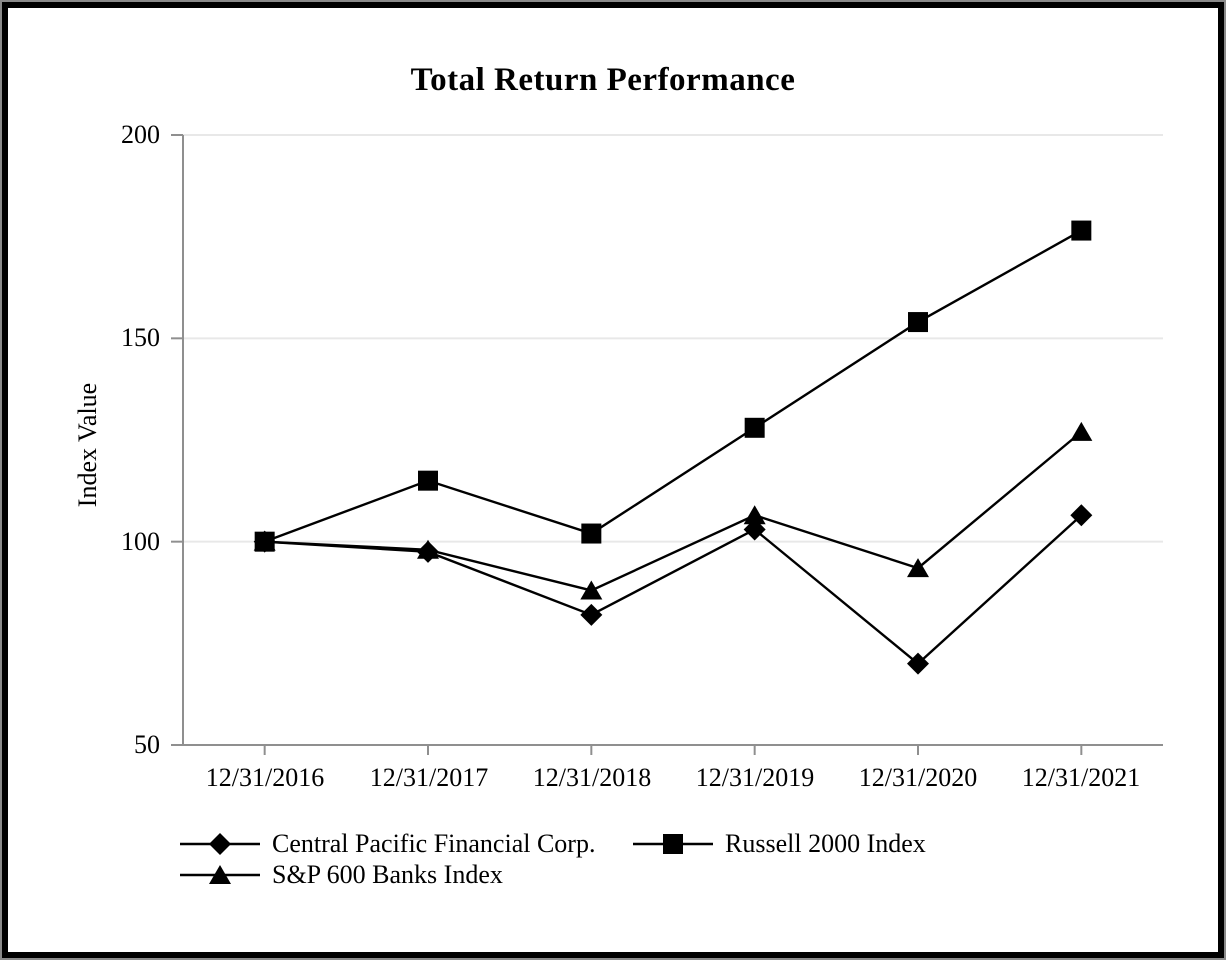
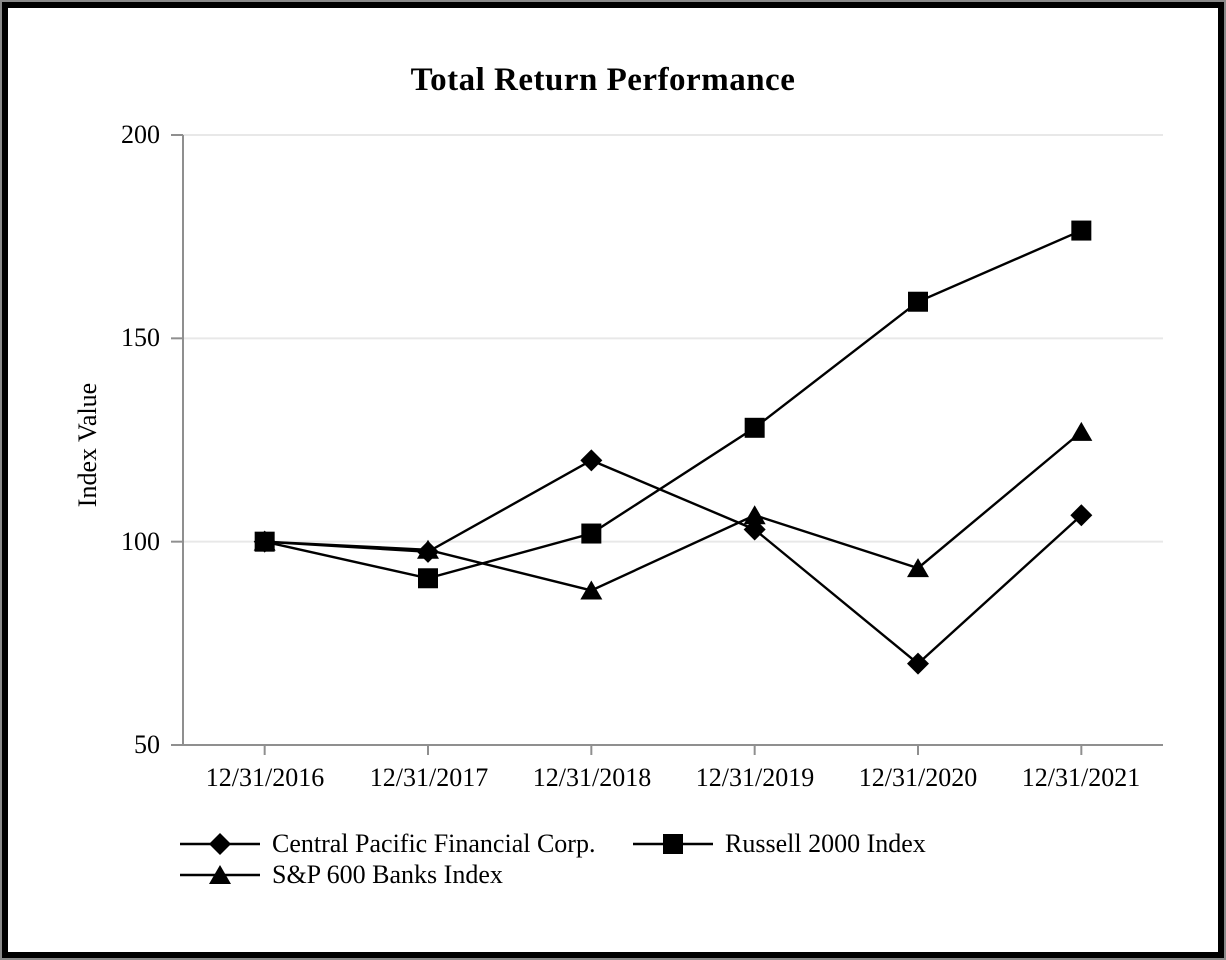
Russell 2000 Index/12/31/2017: 115 -> 91
Central Pacific Financial Corp./12/31/2018: 82 -> 120
Russell 2000 Index/12/31/2020: 154 -> 159
